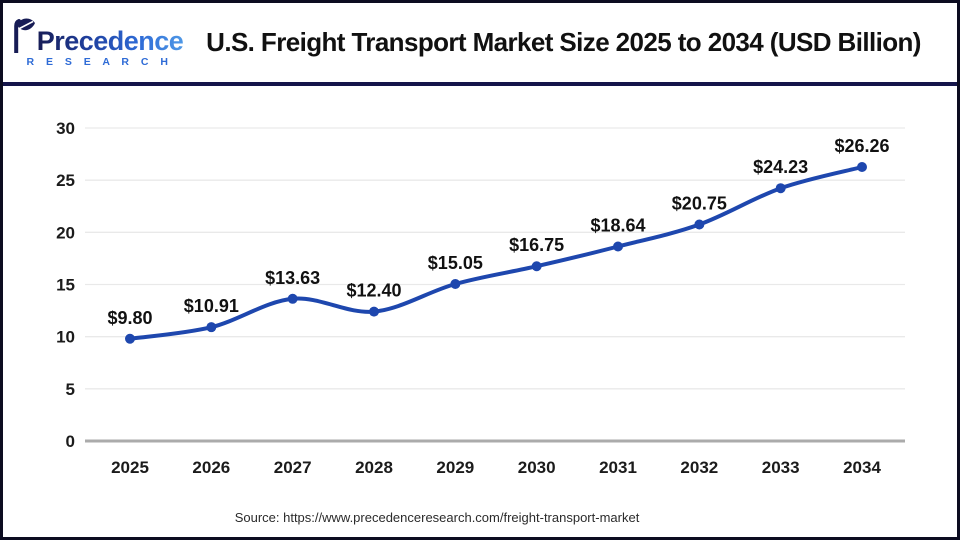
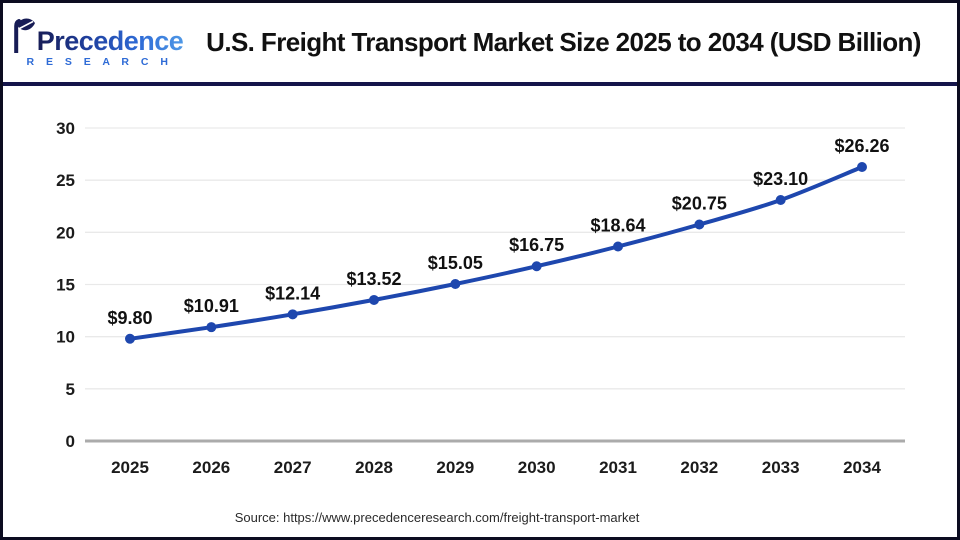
2027: $13.63 -> $12.14
2028: $12.40 -> $13.52
2033: $24.23 -> $23.10
